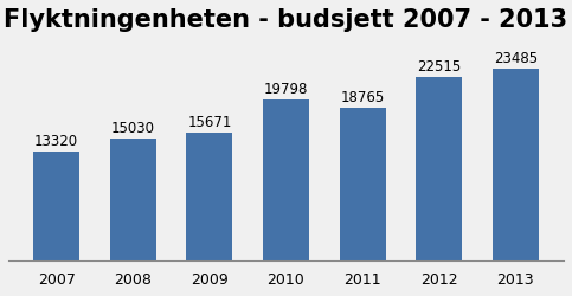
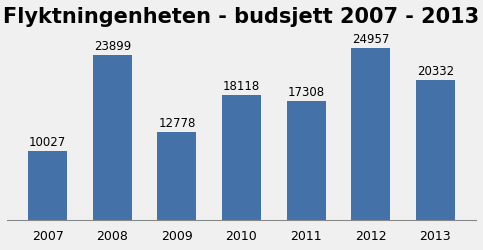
2007: 13320 -> 10027
2008: 15030 -> 23899
2009: 15671 -> 12778
2010: 19798 -> 18118
2011: 18765 -> 17308
2012: 22515 -> 24957
2013: 23485 -> 20332
